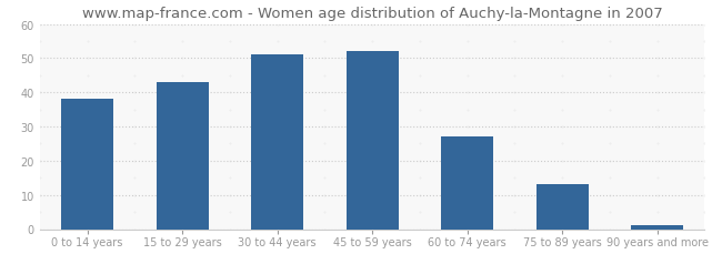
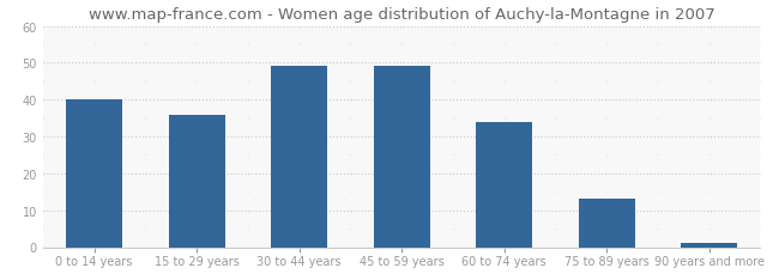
0 to 14 years: 38 -> 40
15 to 29 years: 43 -> 36
30 to 44 years: 51 -> 49
45 to 59 years: 52 -> 49
60 to 74 years: 27 -> 34
